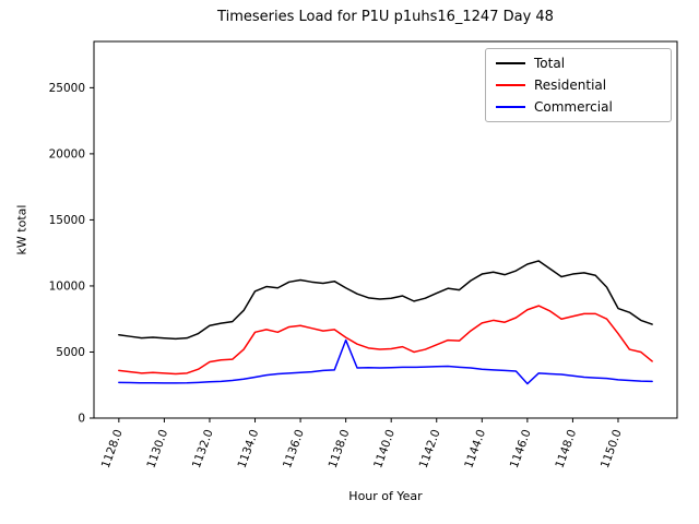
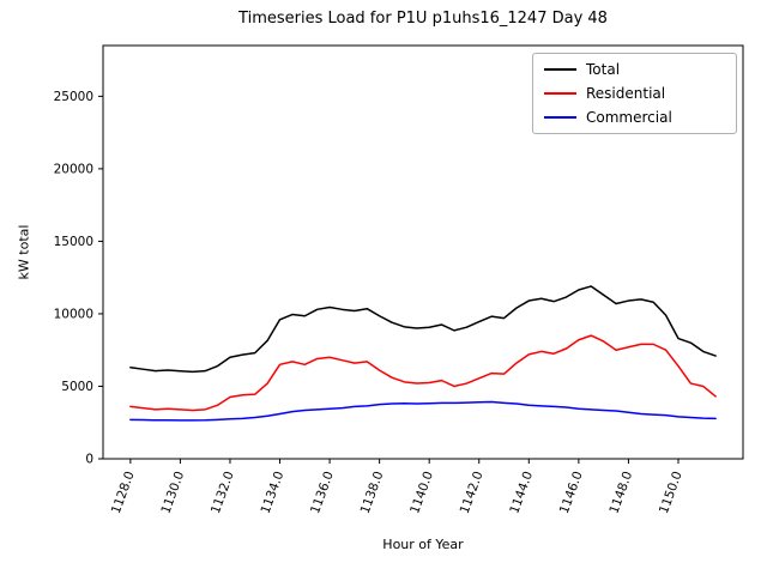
Commercial/1138.0: 5900 -> 3800
Commercial/1146.0: 2600 -> 3400
